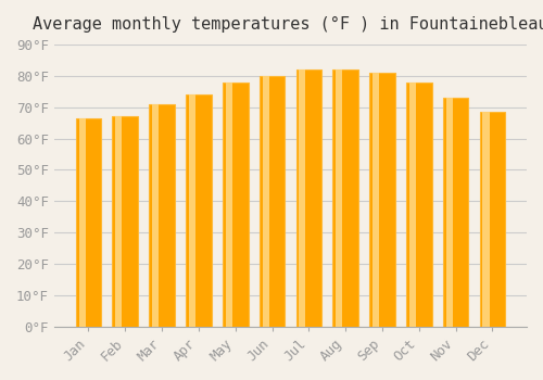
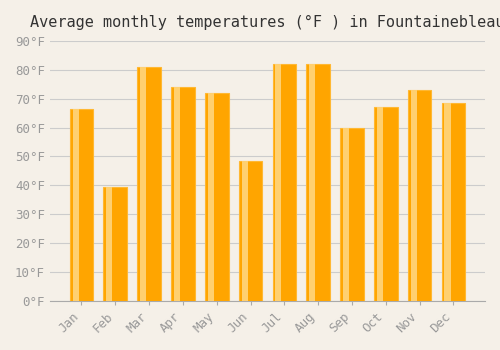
Feb: 67.0°F -> 39.5°F
Mar: 71.0°F -> 81.0°F
May: 78.0°F -> 72.0°F
Jun: 80.0°F -> 48.5°F
Sep: 81.0°F -> 60.0°F
Oct: 78.0°F -> 67.0°F
